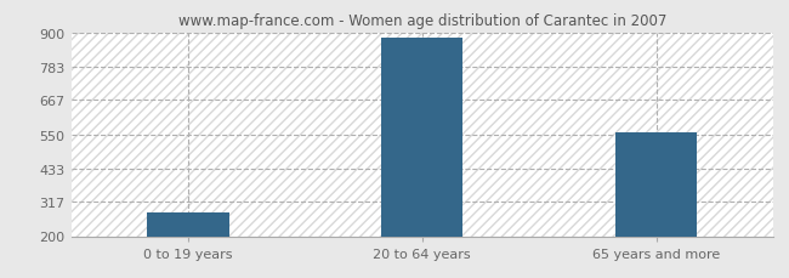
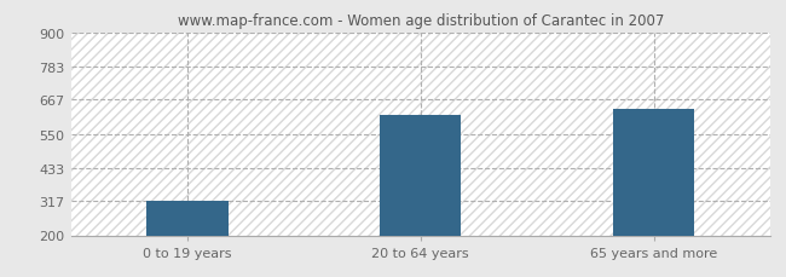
0 to 19 years: 281 -> 320
20 to 64 years: 882 -> 615
65 years and more: 557 -> 635
